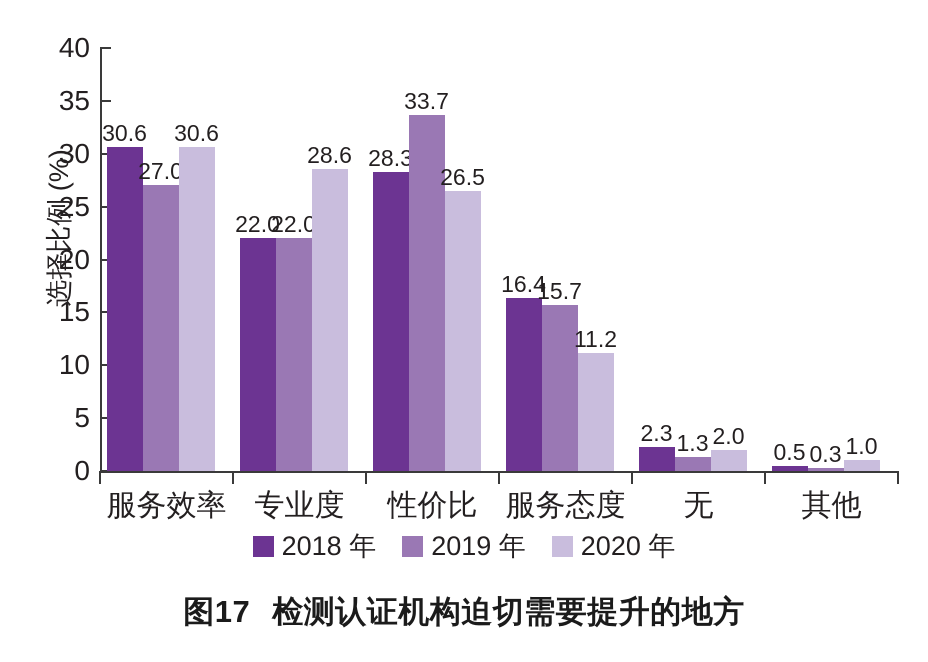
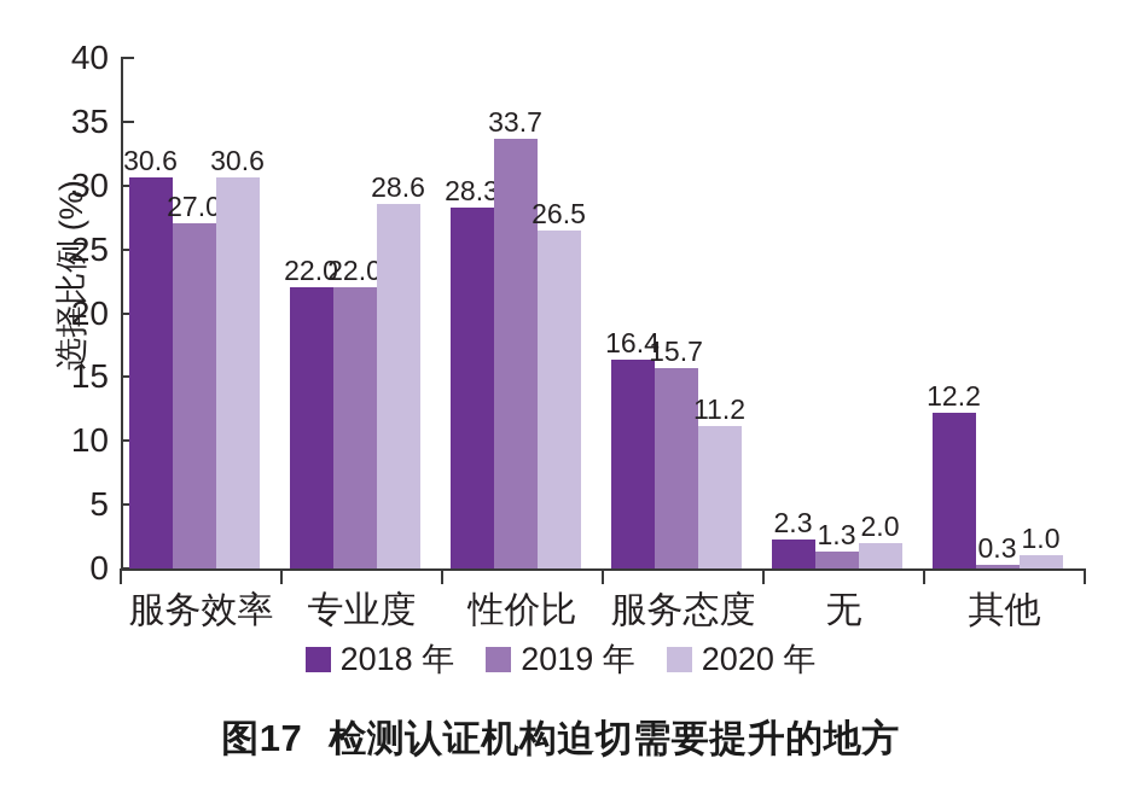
2018 年/其他: 0.5 -> 12.2
